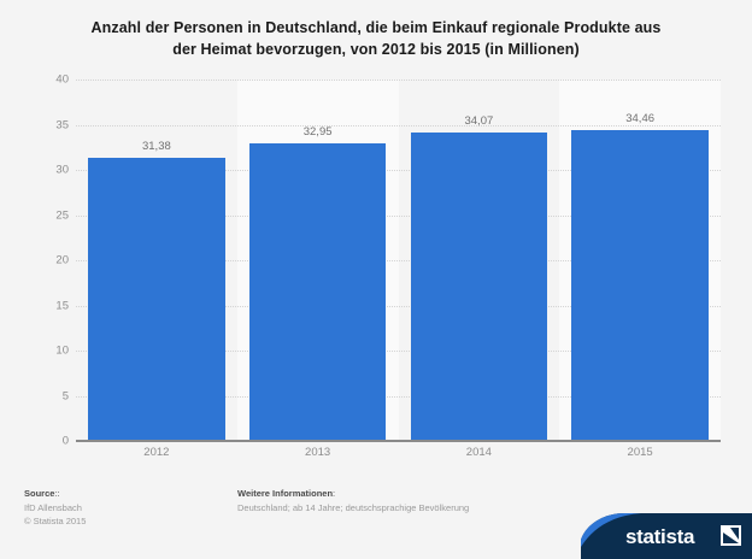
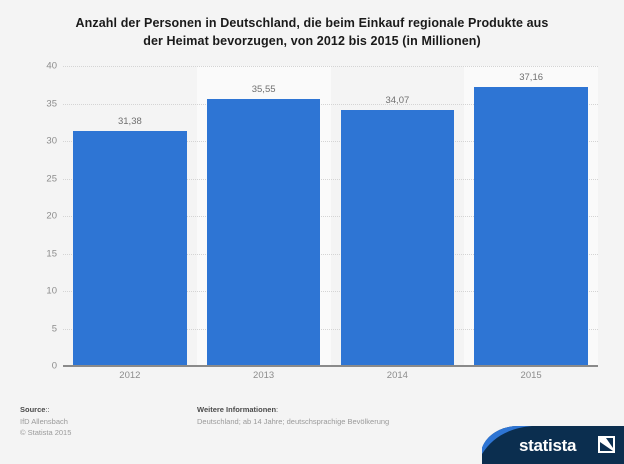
2013: 32,95 -> 35,55
2015: 34,46 -> 37,16
